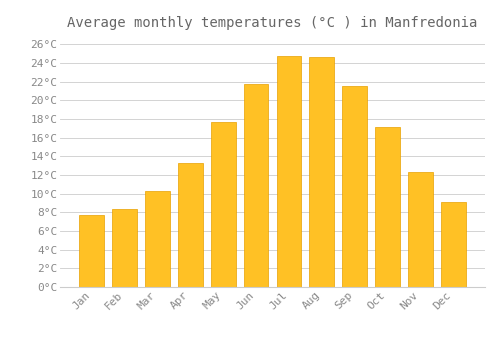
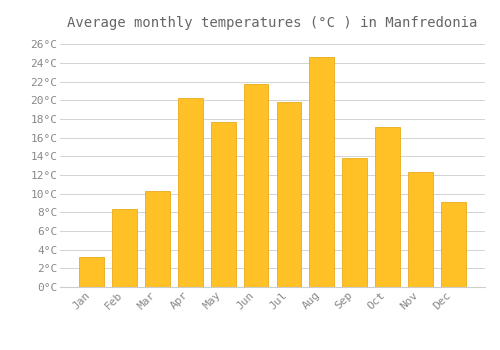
Jan: 7.7°C -> 3.2°C
Apr: 13.3°C -> 20.2°C
Jul: 24.7°C -> 19.8°C
Sep: 21.5°C -> 13.8°C
